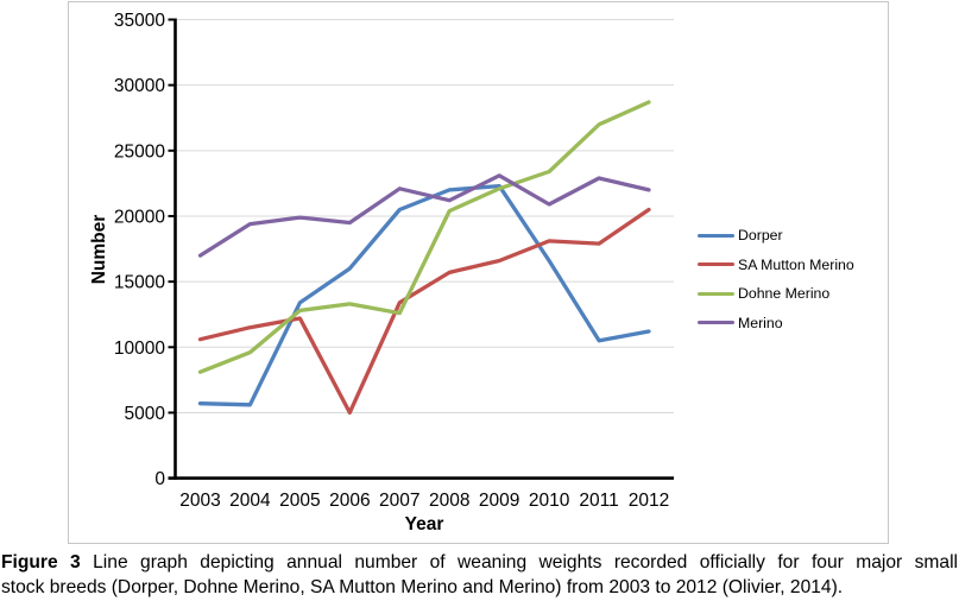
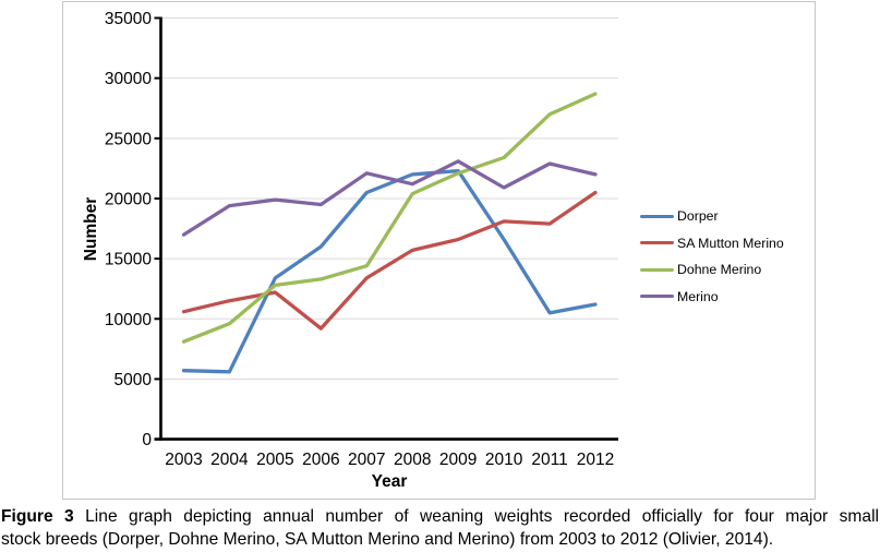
SA Mutton Merino/2006: 5000 -> 9200
Dohne Merino/2007: 12600 -> 14400
